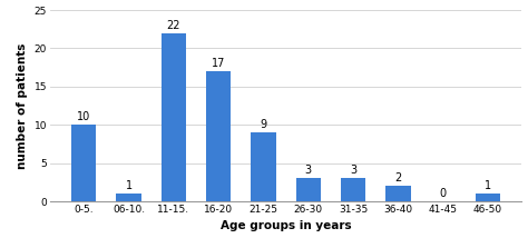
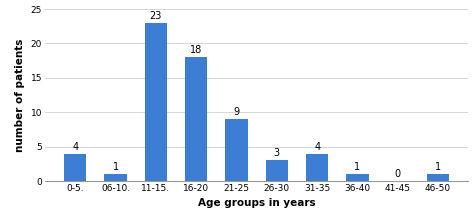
0-5.: 10 -> 4
11-15.: 22 -> 23
16-20: 17 -> 18
31-35: 3 -> 4
36-40: 2 -> 1
